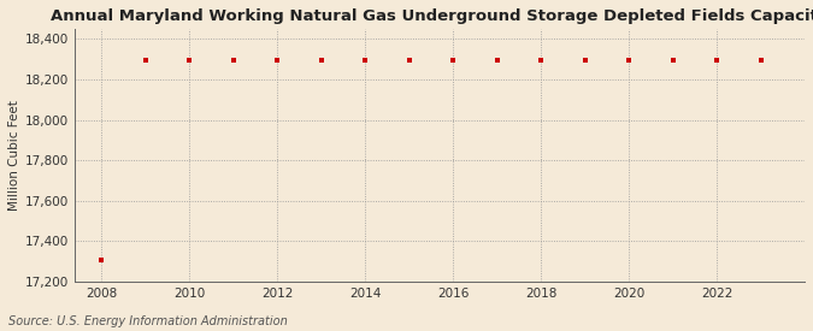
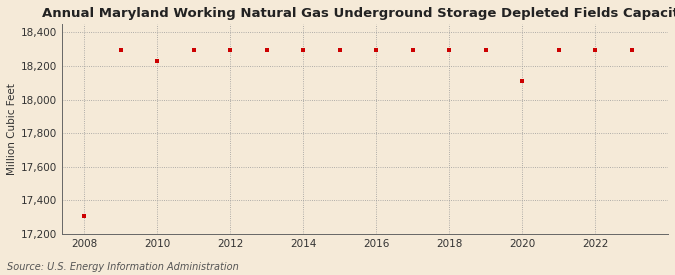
2010: 18,300 -> 18,230
2020: 18,300 -> 18,110
